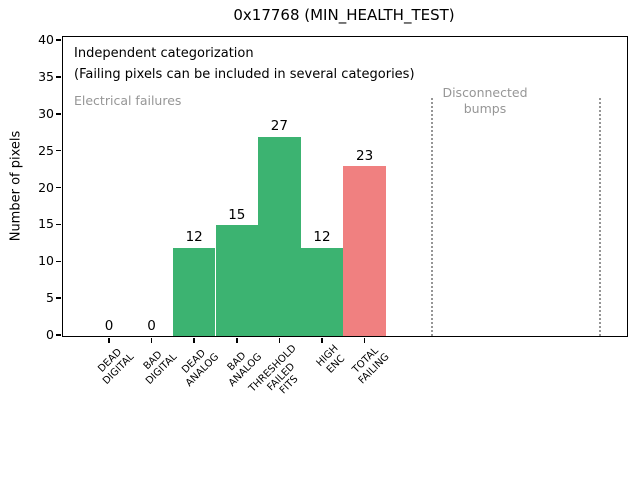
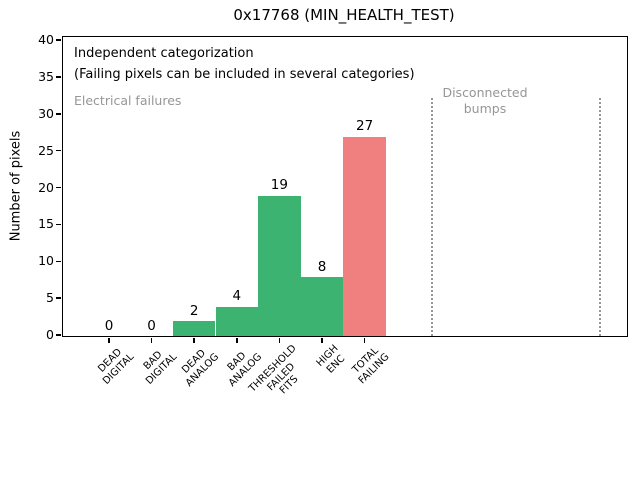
DEAD ANALOG: 12 -> 2
BAD ANALOG: 15 -> 4
THRESHOLD FAILED FITS: 27 -> 19
HIGH ENC: 12 -> 8
TOTAL FAILING: 23 -> 27
